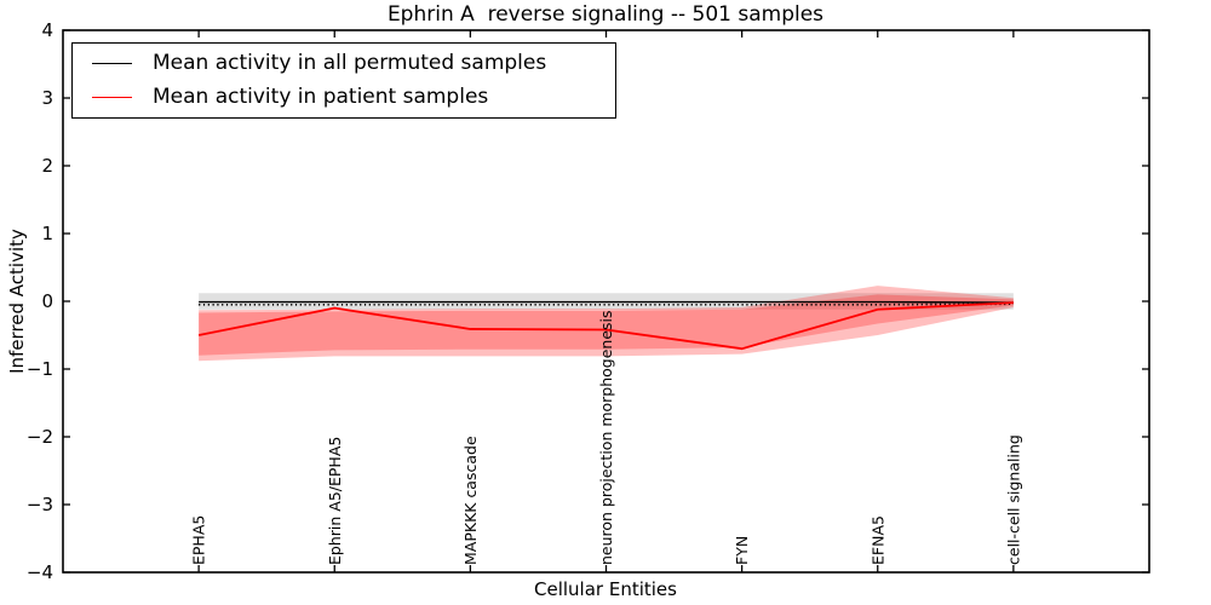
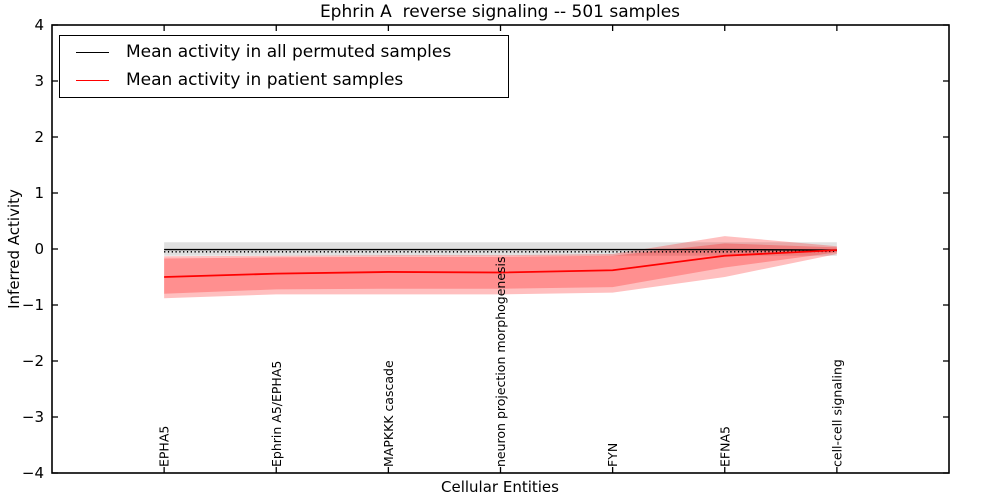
Mean activity in patient samples/Ephrin A5/EPHA5: -0.1 -> -0.4
Mean activity in patient samples/FYN: -0.7 -> -0.4
